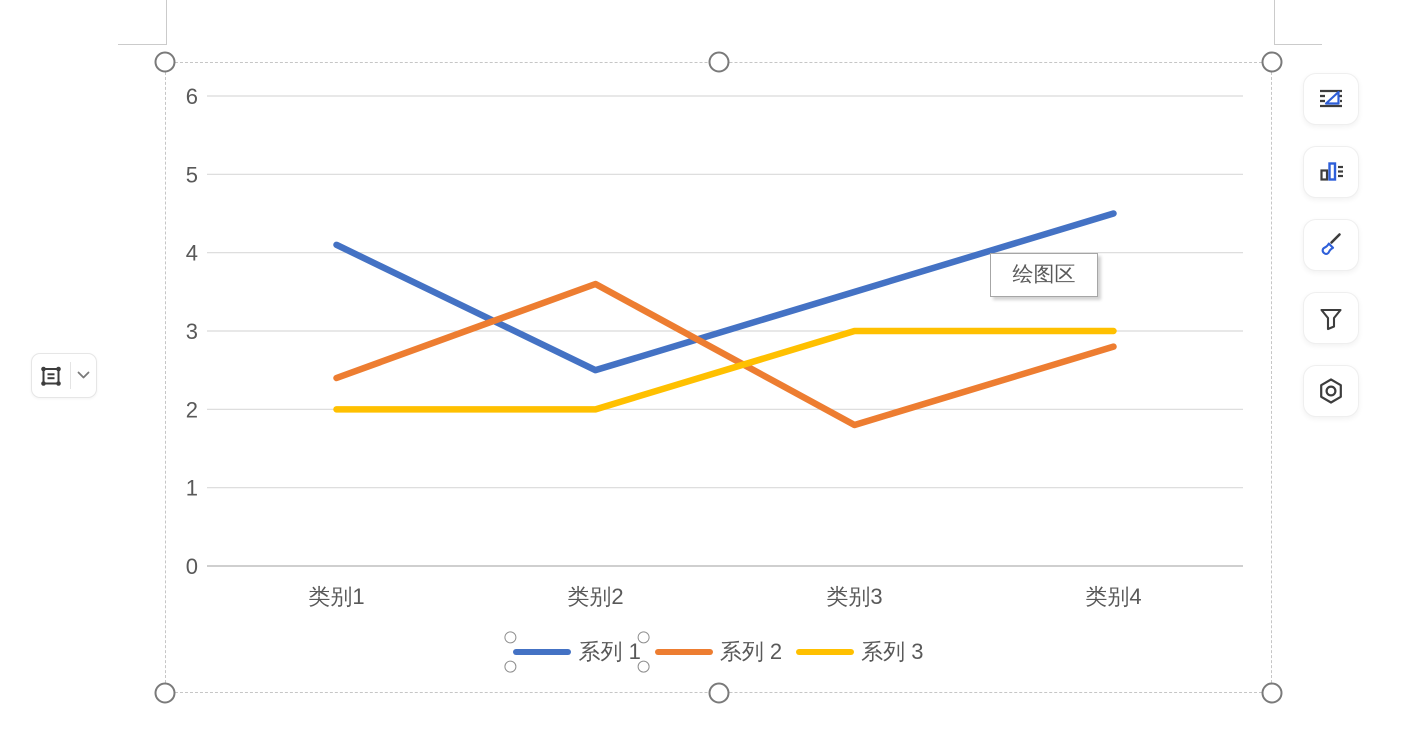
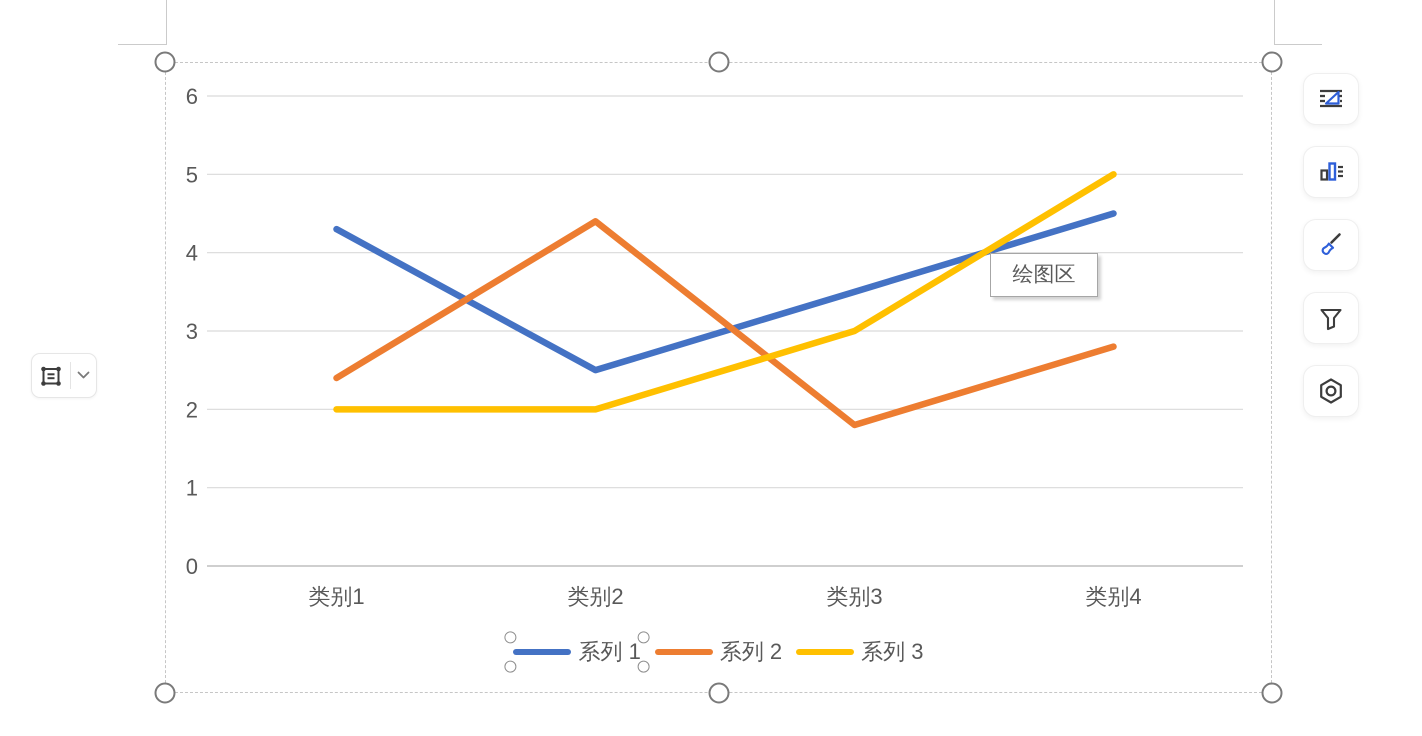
系列 1/类别1: 4.1 -> 4.3
系列 2/类别2: 3.6 -> 4.4
系列 3/类别4: 3 -> 5
